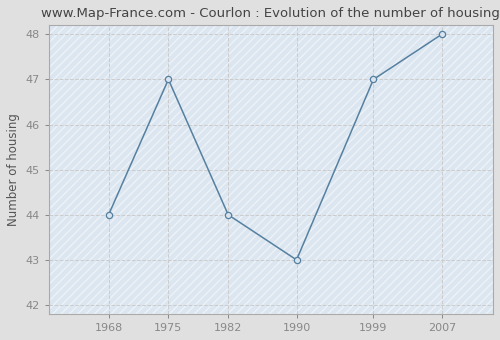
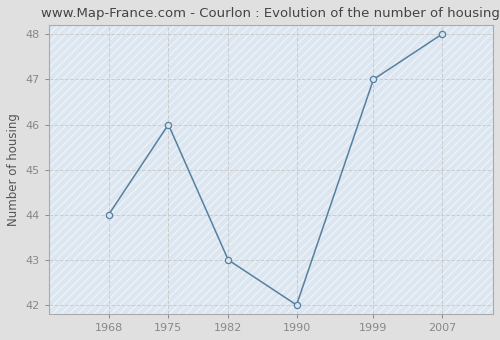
1975: 47 -> 46
1982: 44 -> 43
1990: 43 -> 42
